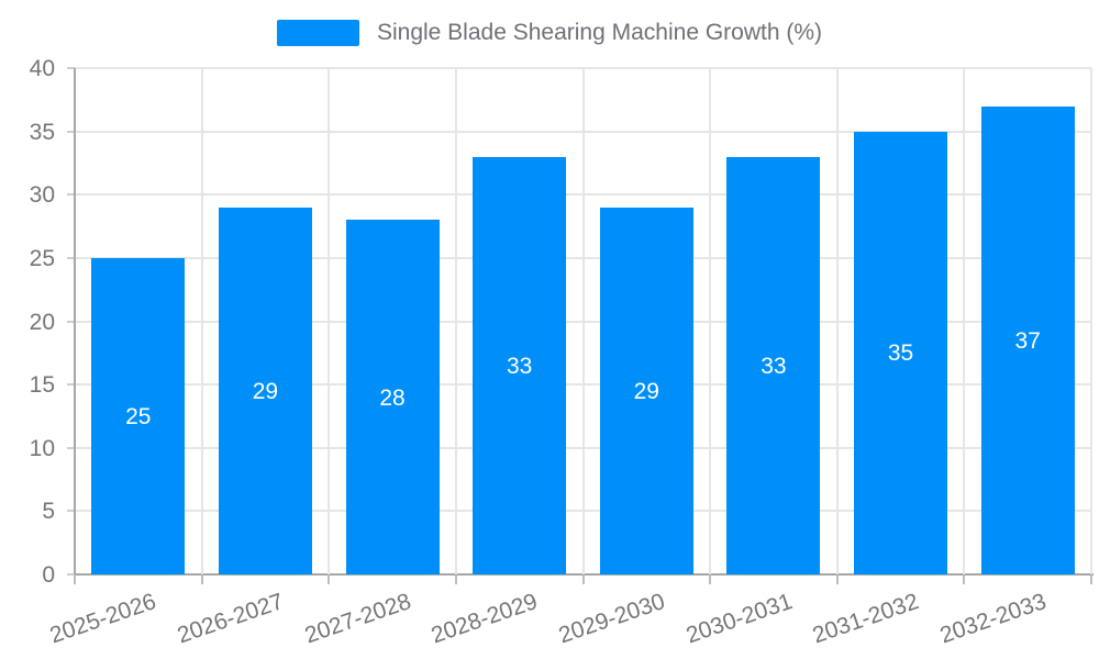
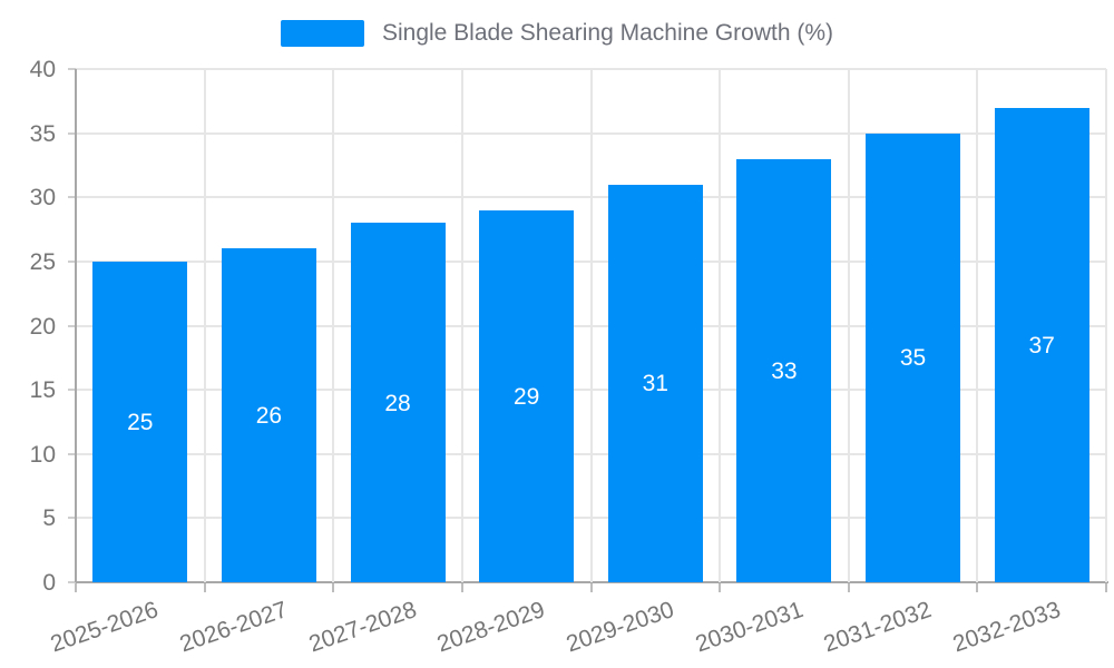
2026-2027: 29 -> 26
2028-2029: 33 -> 29
2029-2030: 29 -> 31
